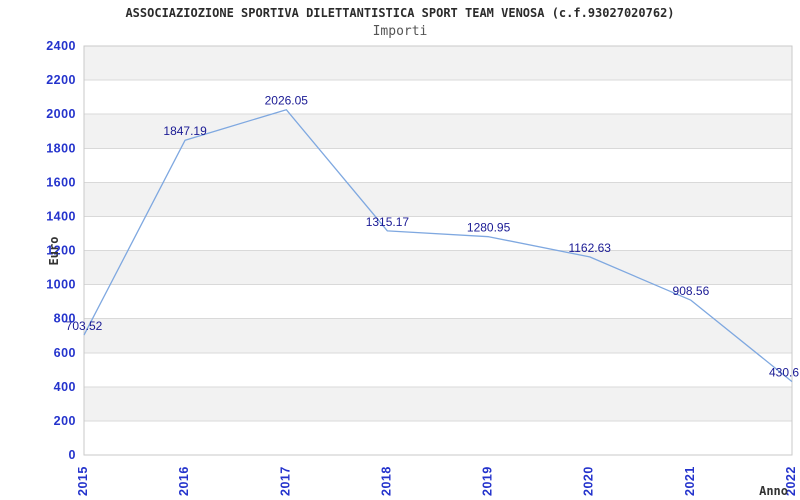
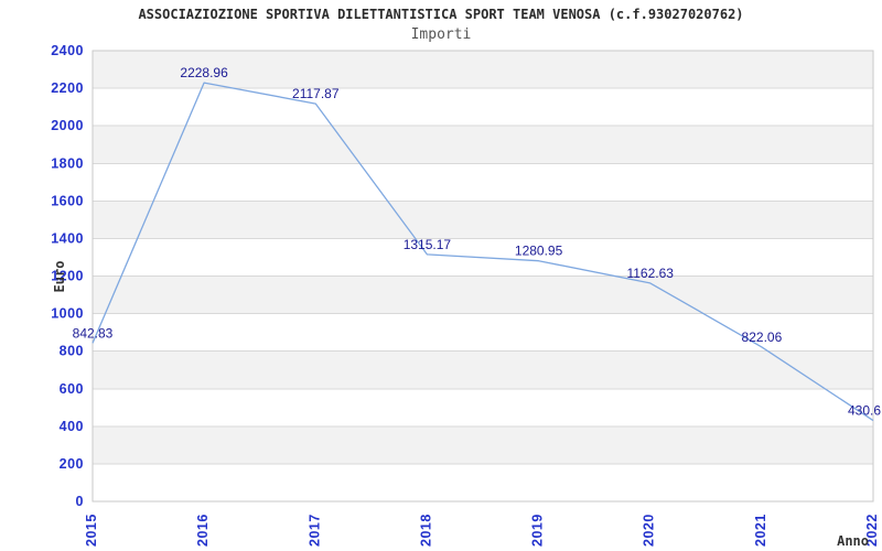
2015: 703.52 -> 842.83
2016: 1847.19 -> 2228.96
2017: 2026.05 -> 2117.87
2021: 908.56 -> 822.06
